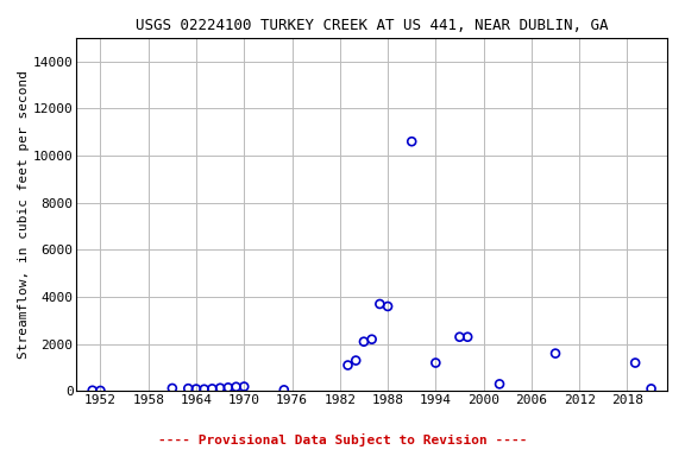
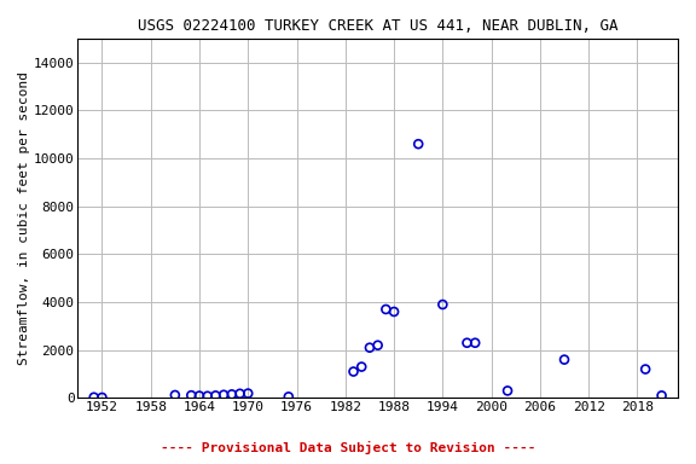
1994: 1200 -> 3900
